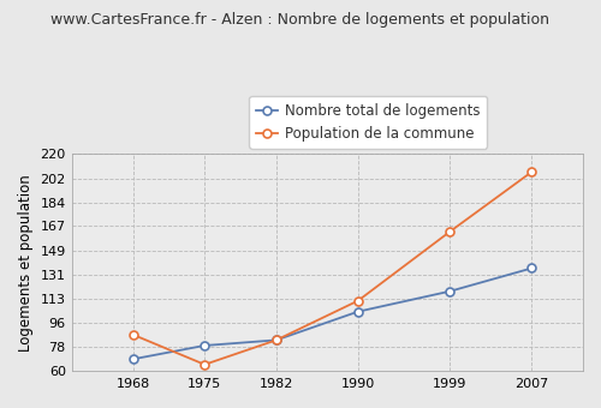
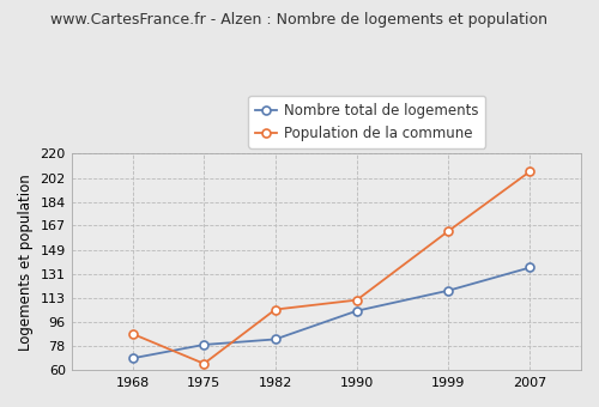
Population de la commune/1982: 83 -> 105
